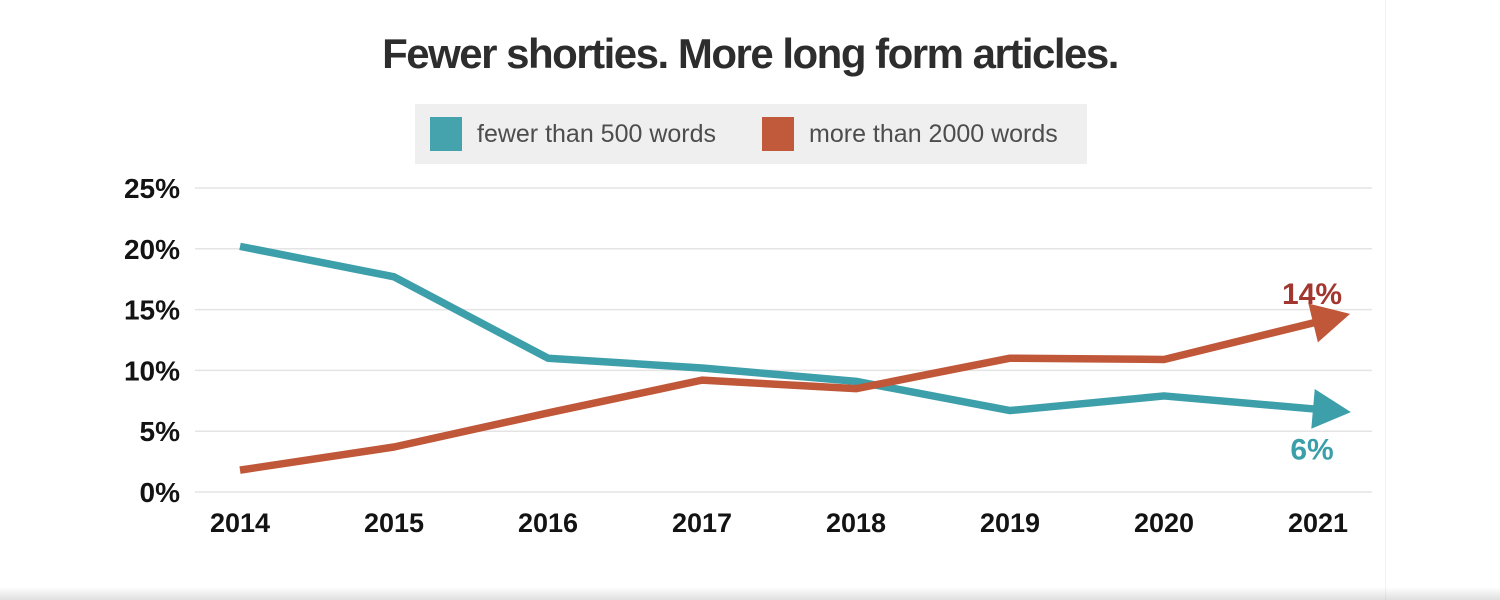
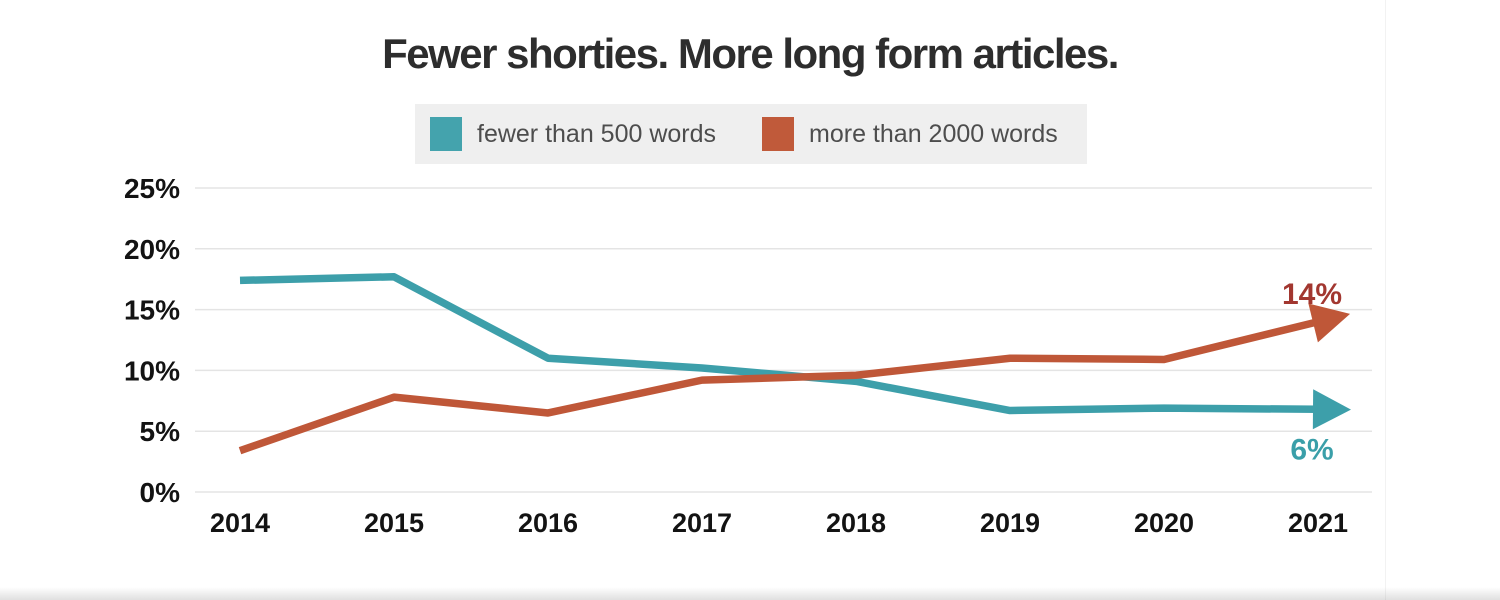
fewer than 500 words/2014: 20.2% -> 17.4%
more than 2000 words/2014: 1.8% -> 3.4%
more than 2000 words/2015: 3.7% -> 7.8%
more than 2000 words/2018: 8.5% -> 9.6%
fewer than 500 words/2020: 7.9% -> 6.9%
